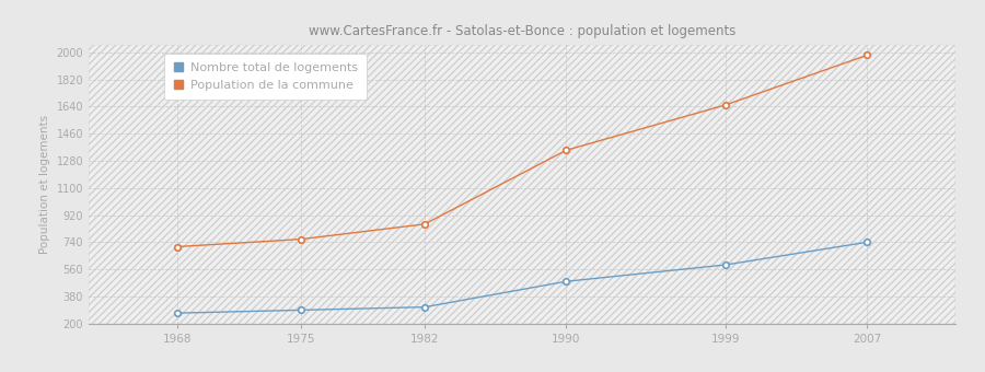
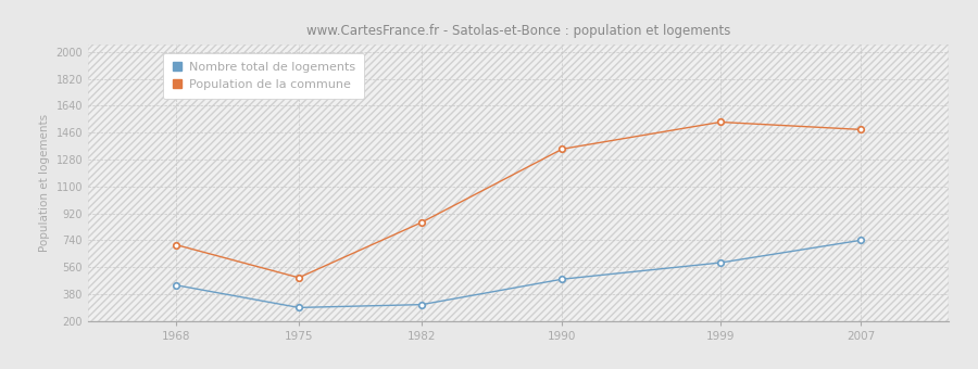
Nombre total de logements/1968: 270 -> 440
Population de la commune/1975: 760 -> 490
Population de la commune/1999: 1650 -> 1530
Population de la commune/2007: 1980 -> 1480
